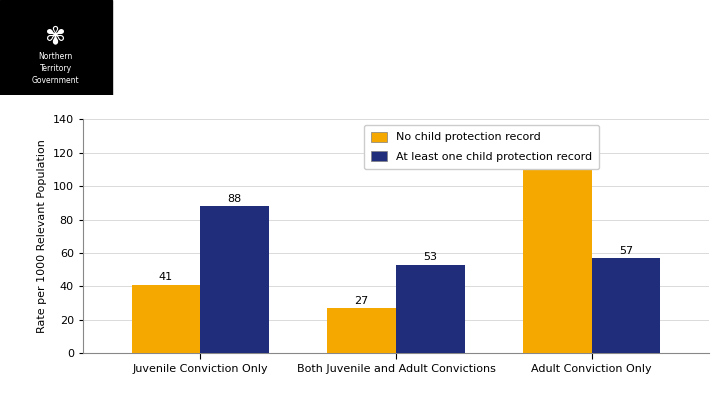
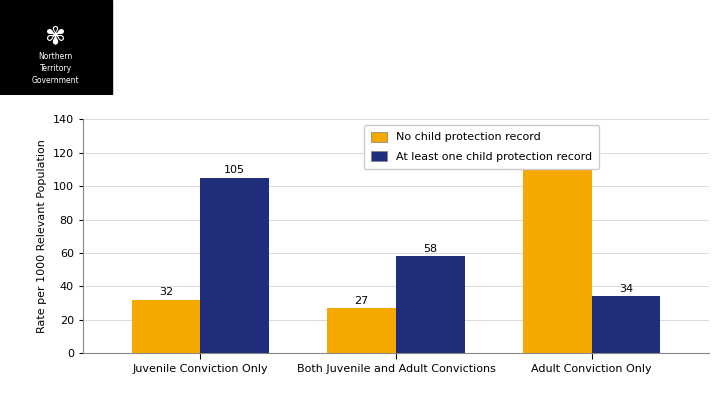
No child protection record/Juvenile Conviction Only: 41 -> 32
At least one child protection record/Juvenile Conviction Only: 88 -> 105
At least one child protection record/Both Juvenile and Adult Convictions: 53 -> 58
At least one child protection record/Adult Conviction Only: 57 -> 34
